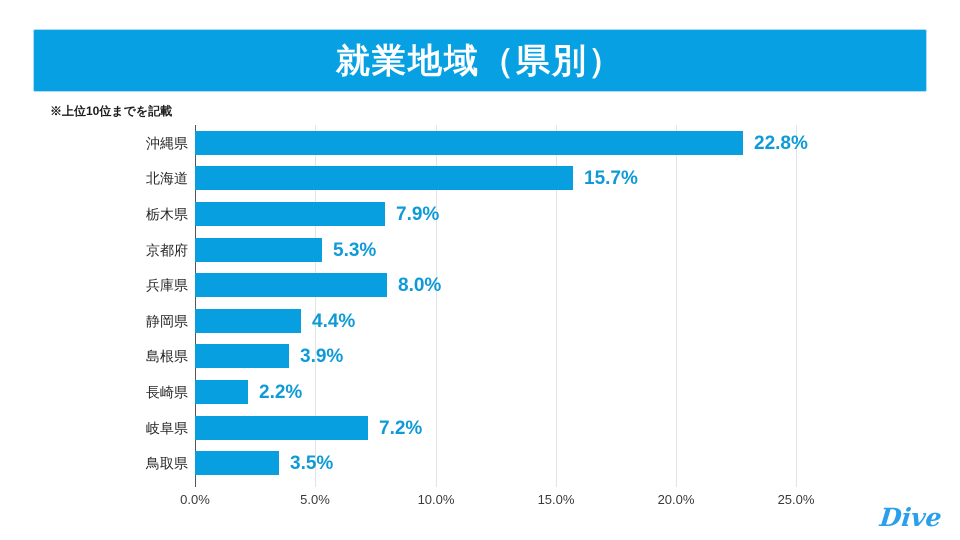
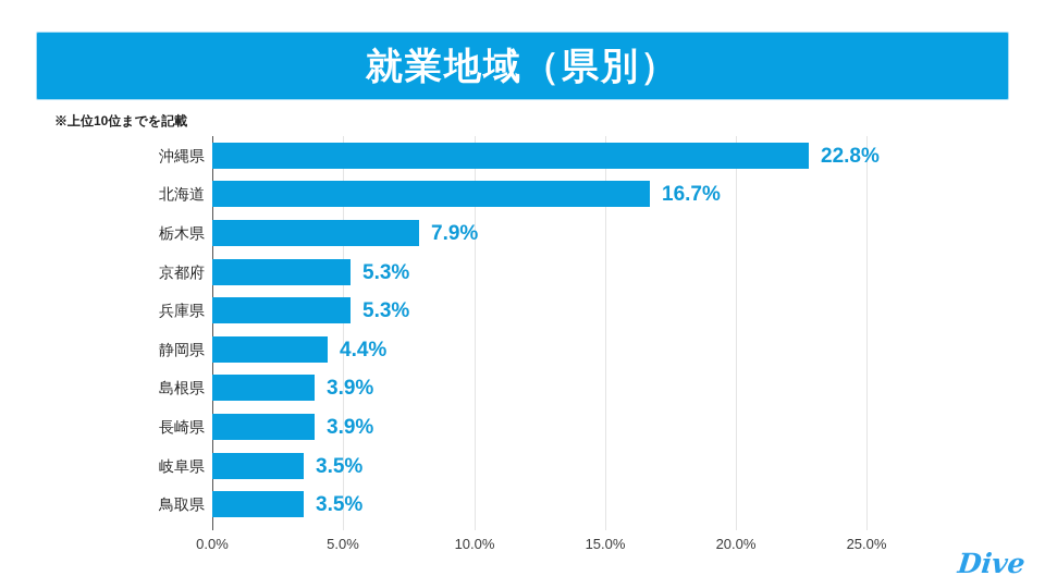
北海道: 15.7% -> 16.7%
兵庫県: 8.0% -> 5.3%
長崎県: 2.2% -> 3.9%
岐阜県: 7.2% -> 3.5%
